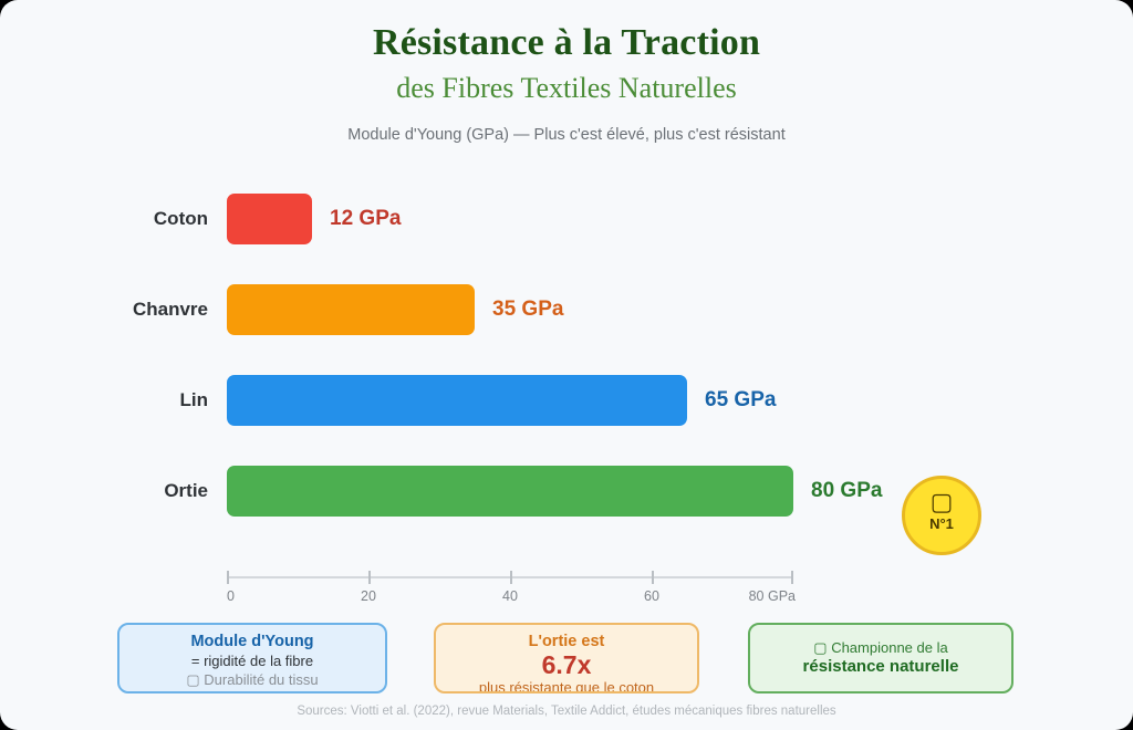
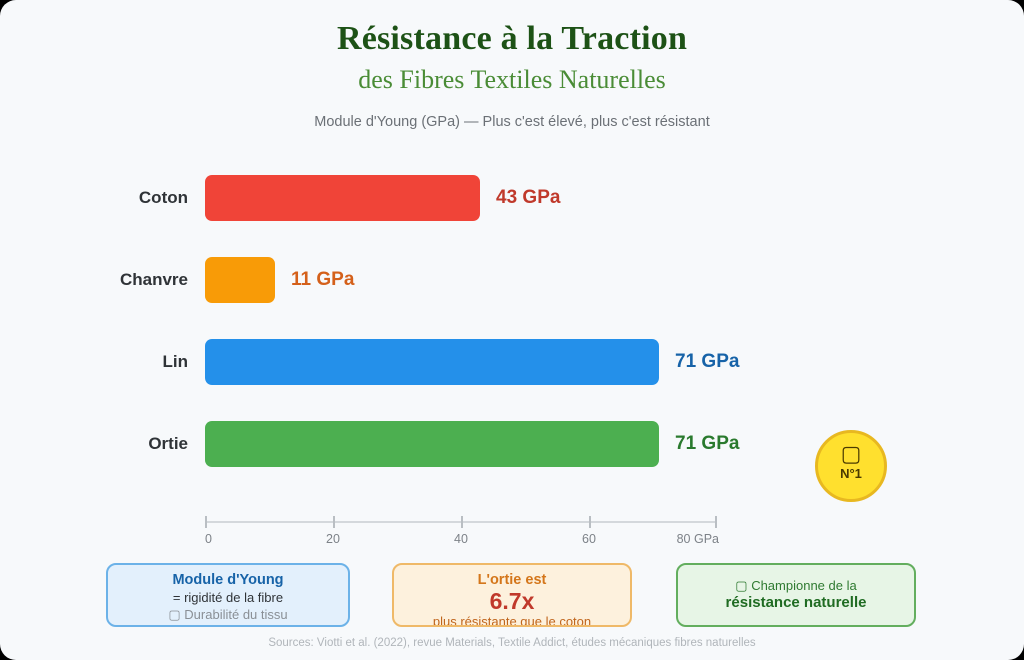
Coton: 12 -> 43
Chanvre: 35 -> 11
Lin: 65 -> 71
Ortie: 80 -> 71
